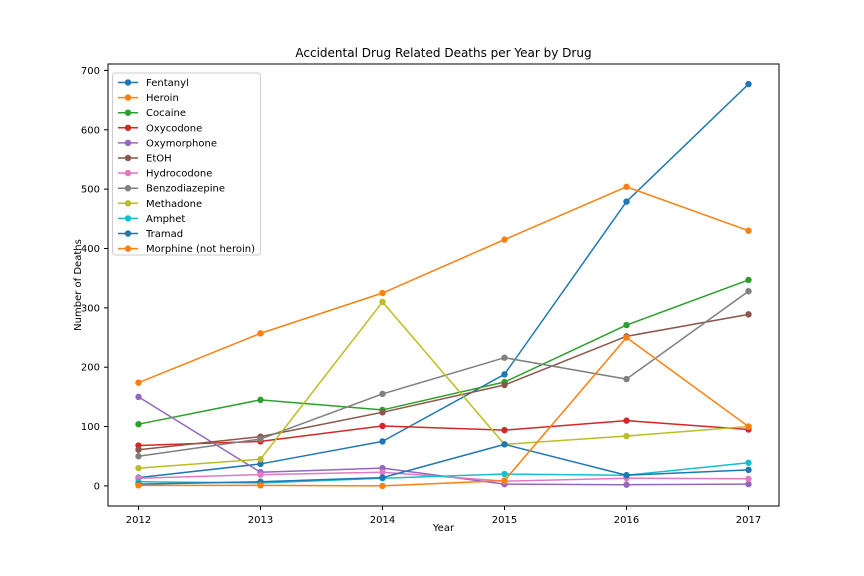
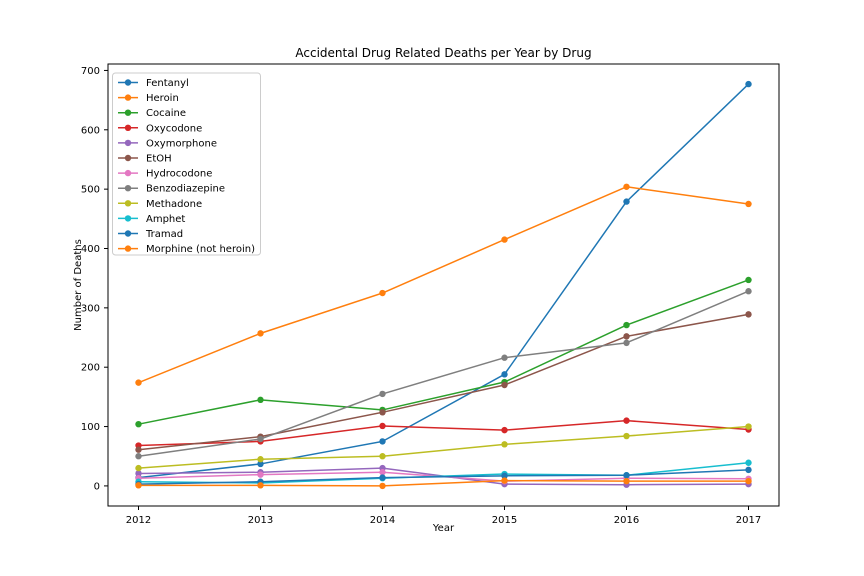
Oxymorphone/2012: 150 -> 20
Methadone/2014: 310 -> 50
Tramad/2015: 70 -> 20
Benzodiazepine/2016: 180 -> 240
Morphine (not heroin)/2016: 250 -> 10
Heroin/2017: 430 -> 480
Morphine (not heroin)/2017: 100 -> 10
